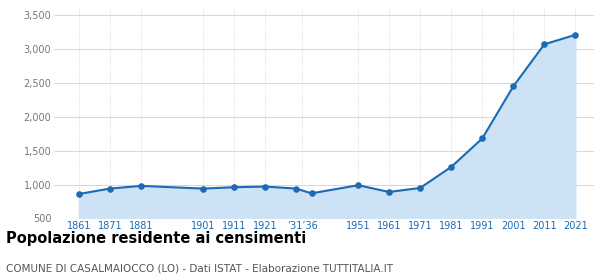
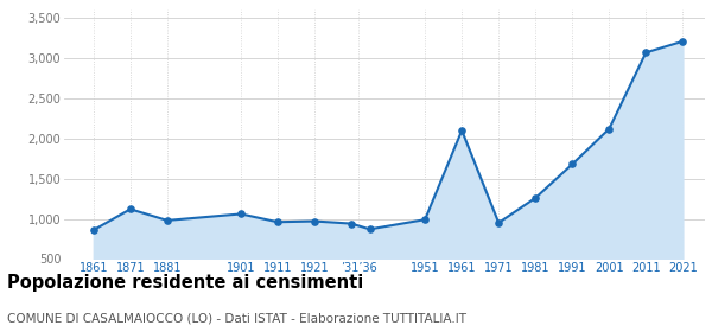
1871: 940 -> 1,120
1901: 940 -> 1,060
1961: 890 -> 2,100
2001: 2,450 -> 2,120
